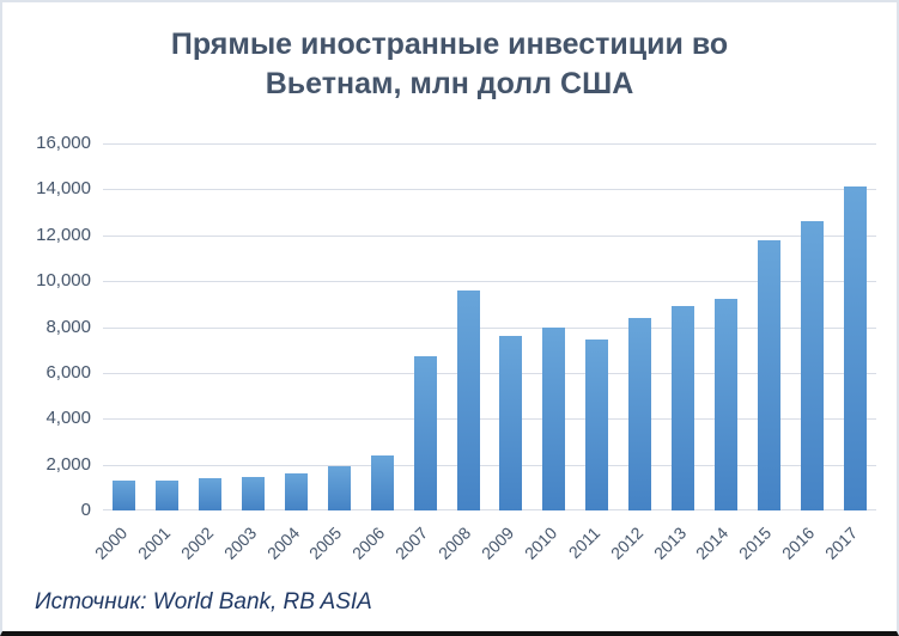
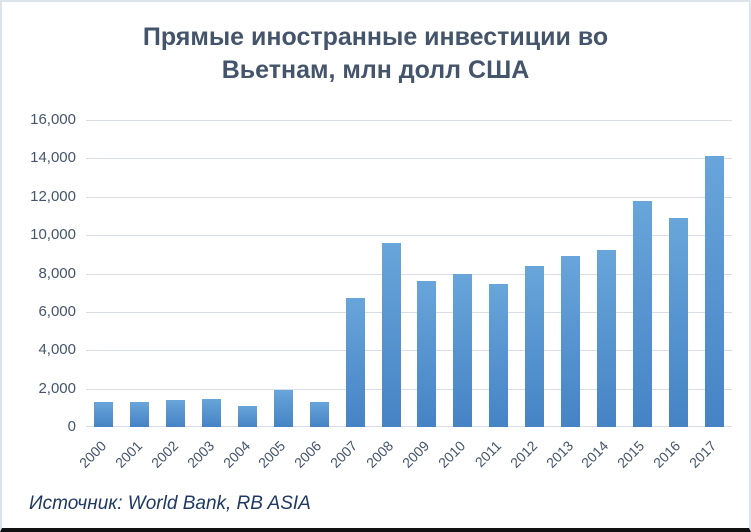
2004: 1600 -> 1100
2006: 2400 -> 1300
2016: 12600 -> 10900
